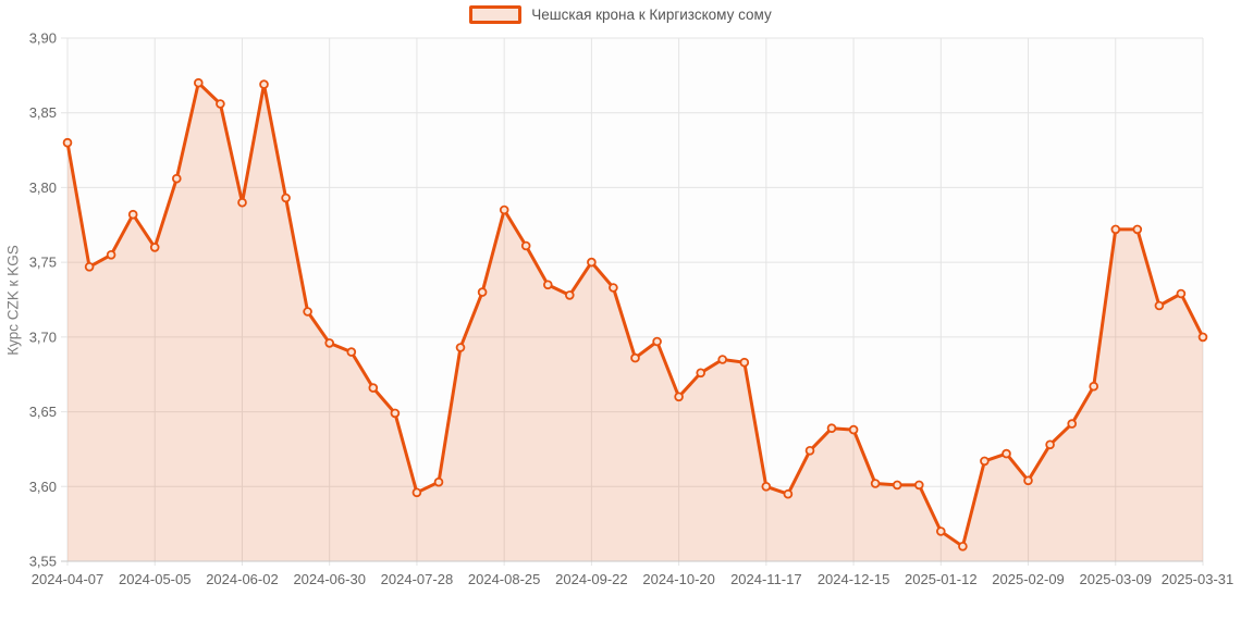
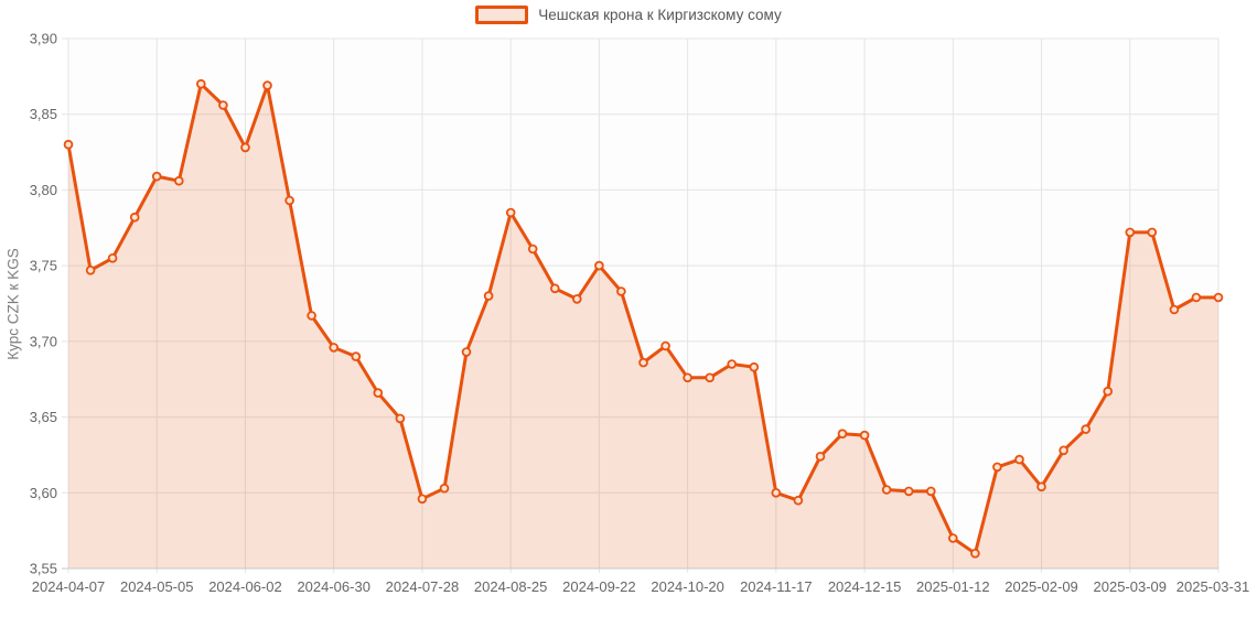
2024-05-05: 3,76 -> 3,81
2024-06-02: 3,79 -> 3,83
2024-10-20: 3,66 -> 3,68
2025-03-31: 3,70 -> 3,73
